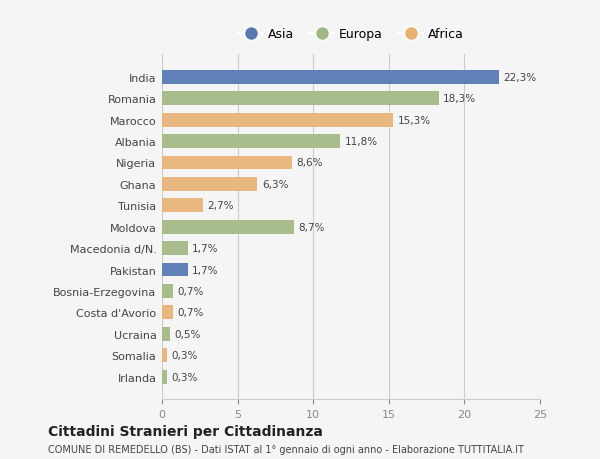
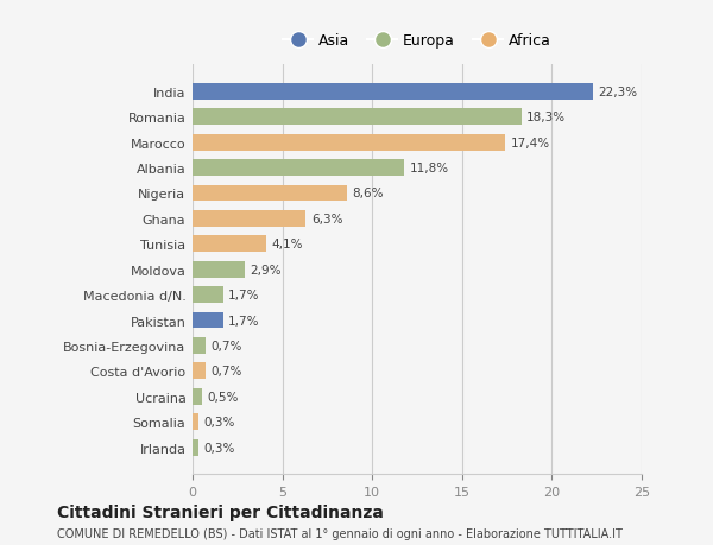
Marocco: 15,3% -> 17,4%
Tunisia: 2,7% -> 4,1%
Moldova: 8,7% -> 2,9%
